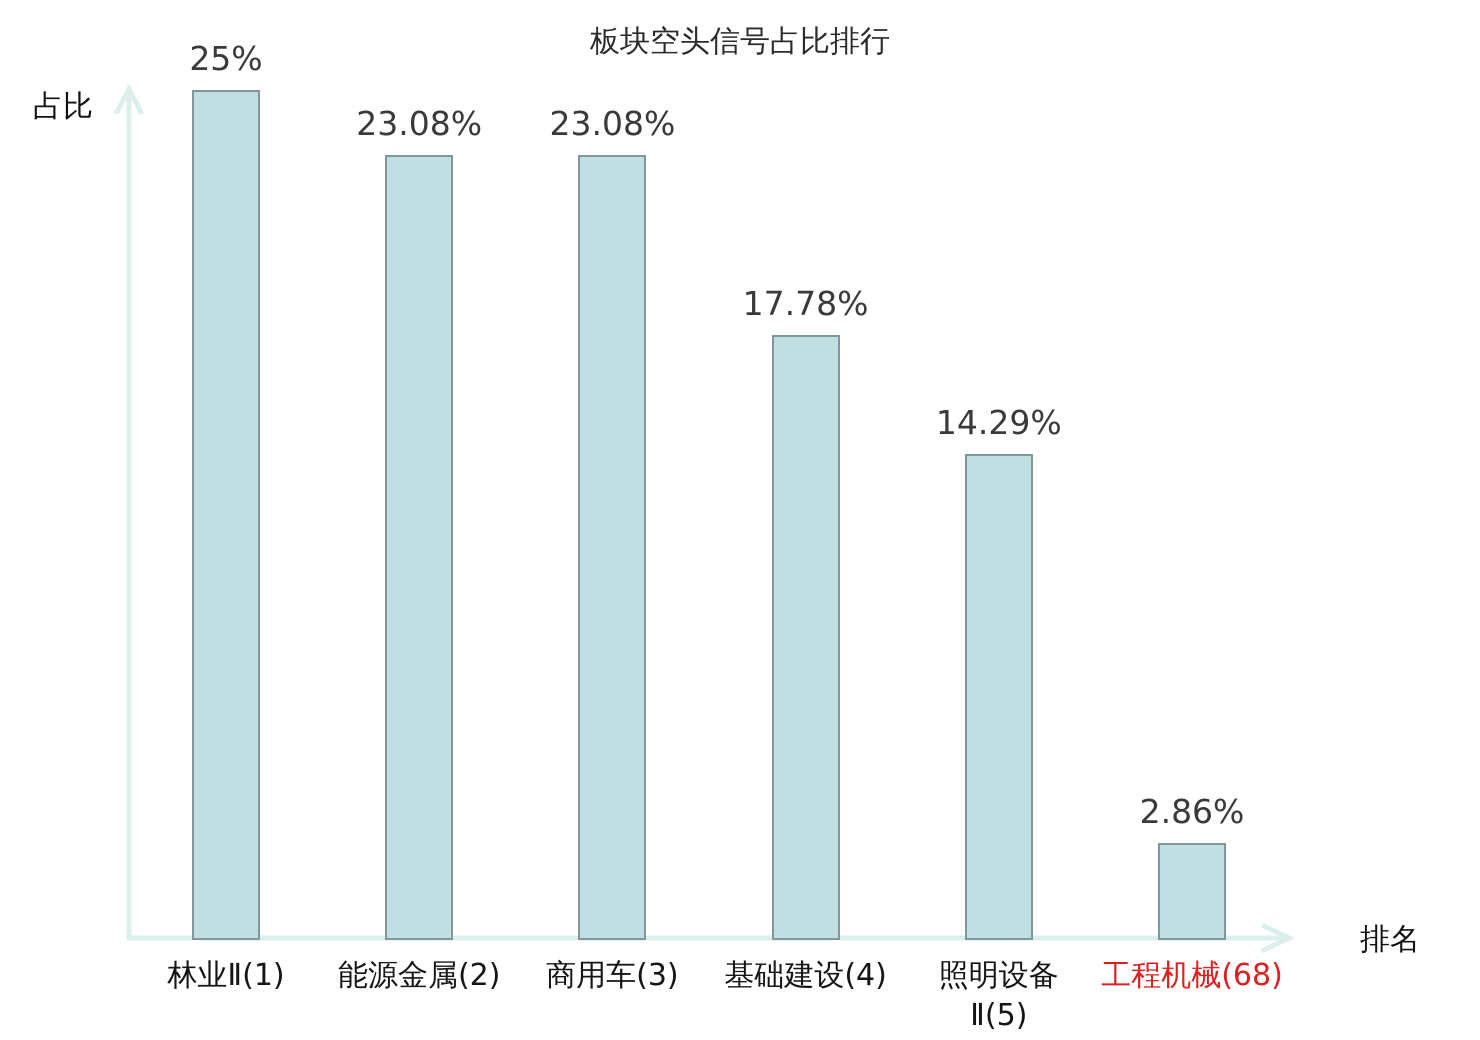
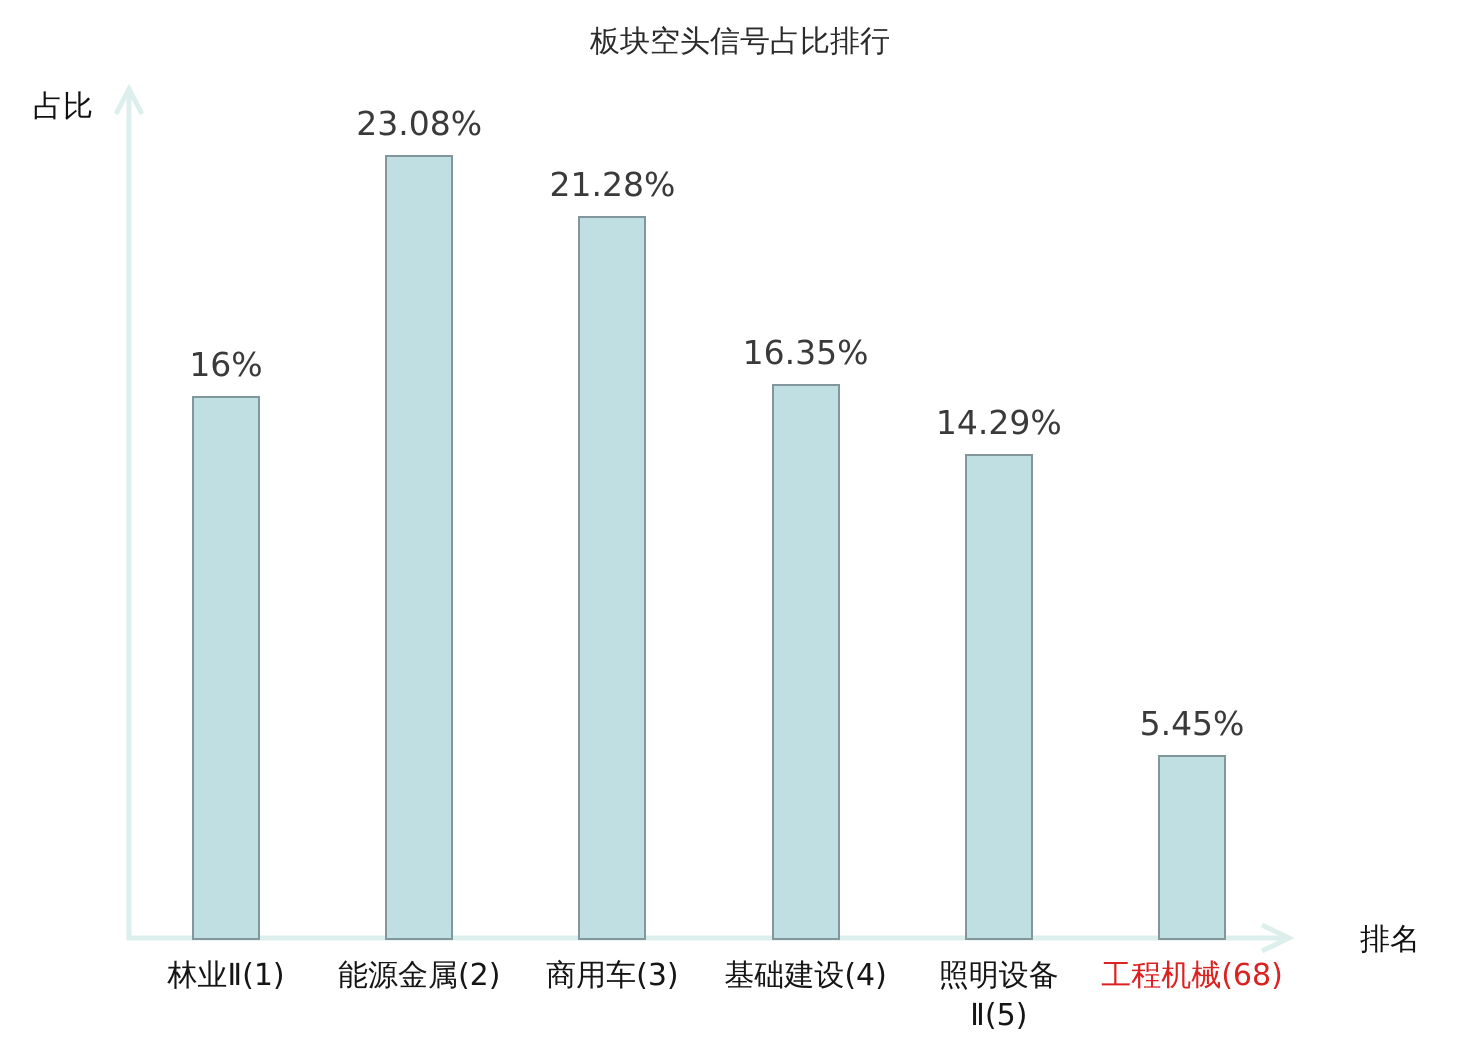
林业Ⅱ(1): 25% -> 16%
商用车(3): 23.08% -> 21.28%
基础建设(4): 17.78% -> 16.35%
工程机械(68): 2.86% -> 5.45%
